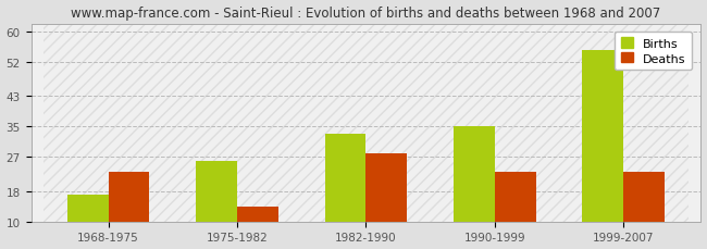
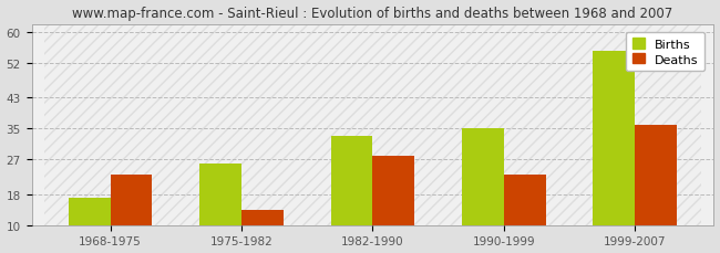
Deaths/1999-2007: 23 -> 36
